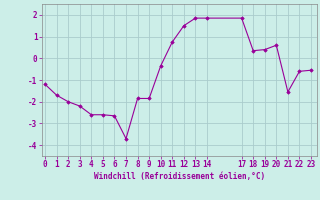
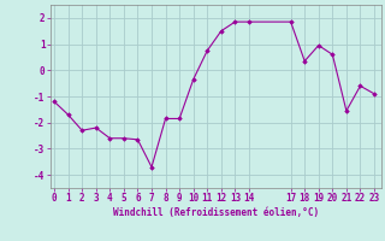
2: -2.00 -> -2.30
19: 0.40 -> 0.95
23: -0.55 -> -0.90
